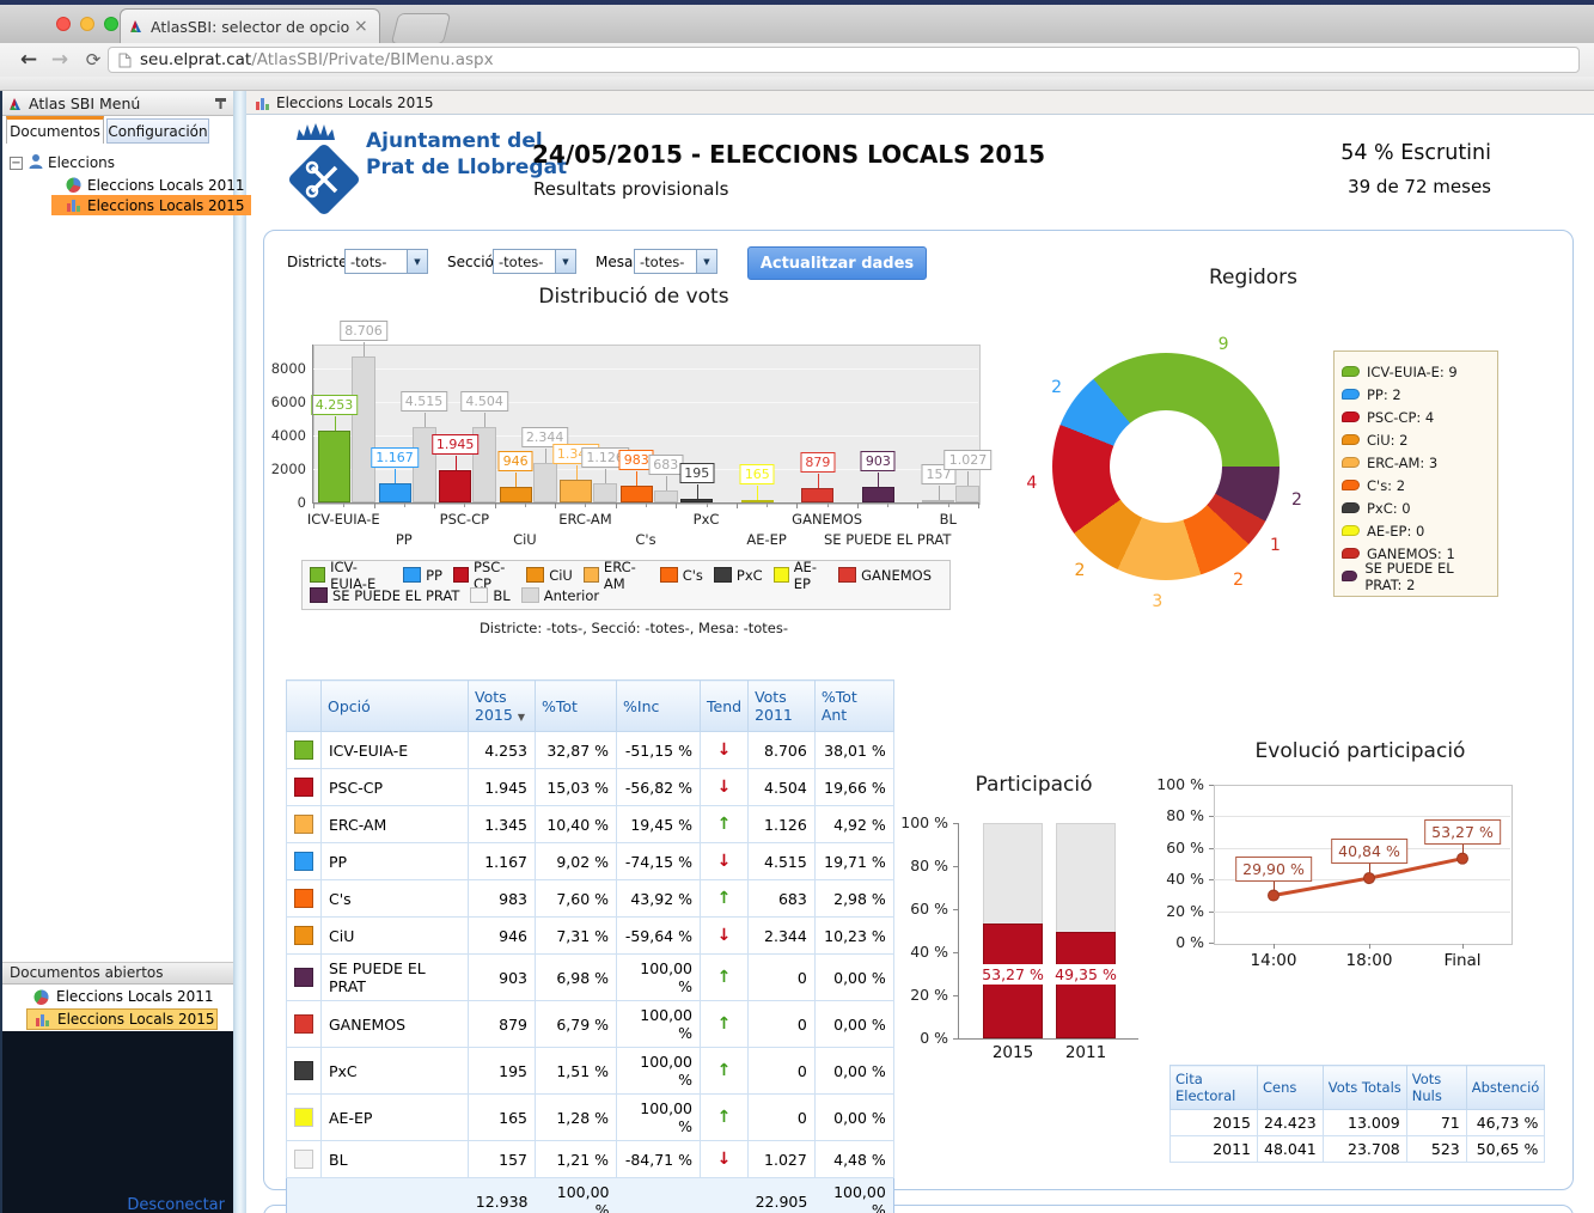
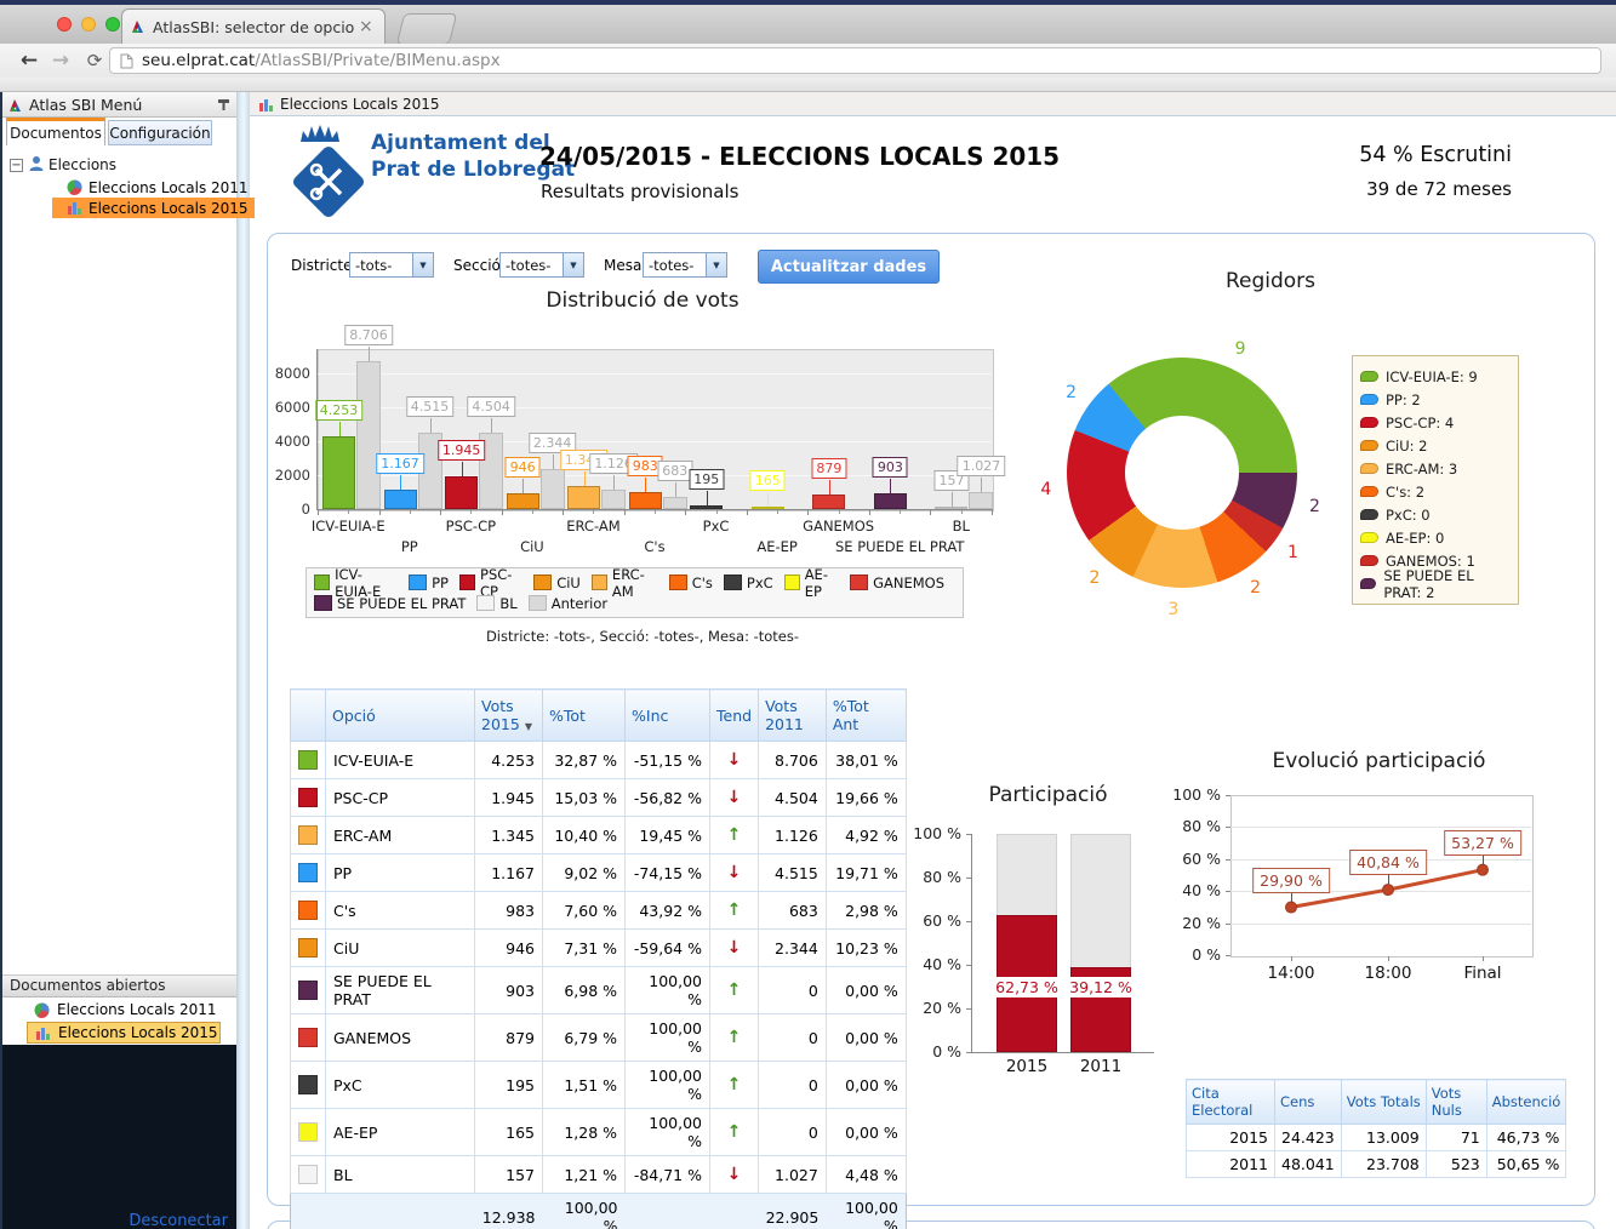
Participació/2015: 53,27 -> 62,73
Participació/2011: 49,35 -> 39,12
